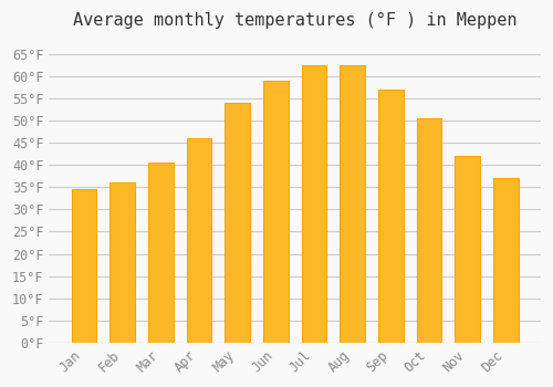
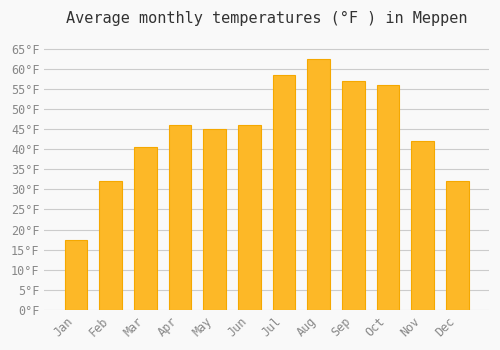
Jan: 34.5°F -> 17.5°F
Feb: 36.0°F -> 32.0°F
May: 54.0°F -> 45.0°F
Jun: 59.0°F -> 46.0°F
Jul: 62.5°F -> 58.5°F
Oct: 50.5°F -> 56.0°F
Dec: 37.0°F -> 32.0°F
